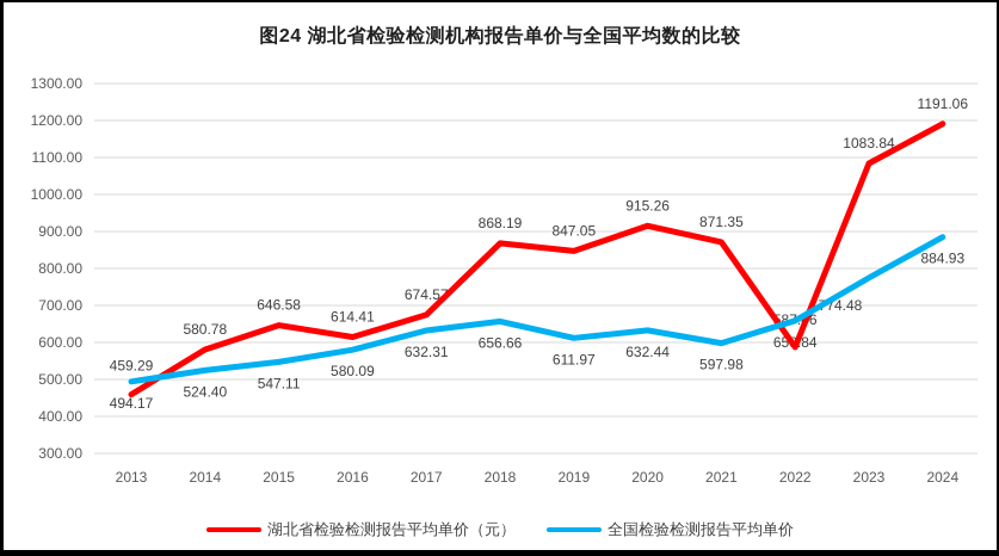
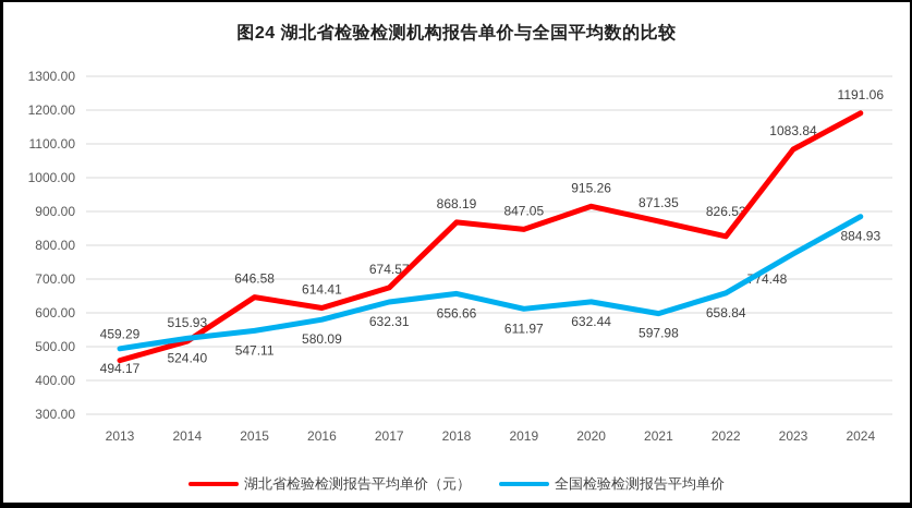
湖北省检验检测报告平均单价（元）/2014: 580.78 -> 515.93
湖北省检验检测报告平均单价（元）/2022: 587.46 -> 826.53
